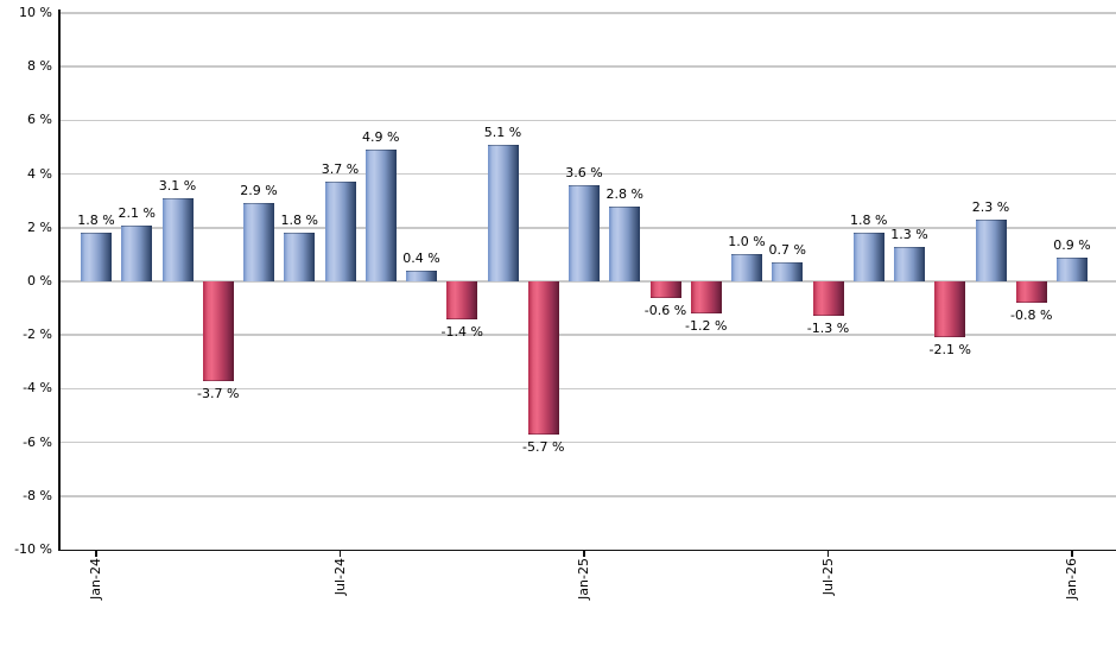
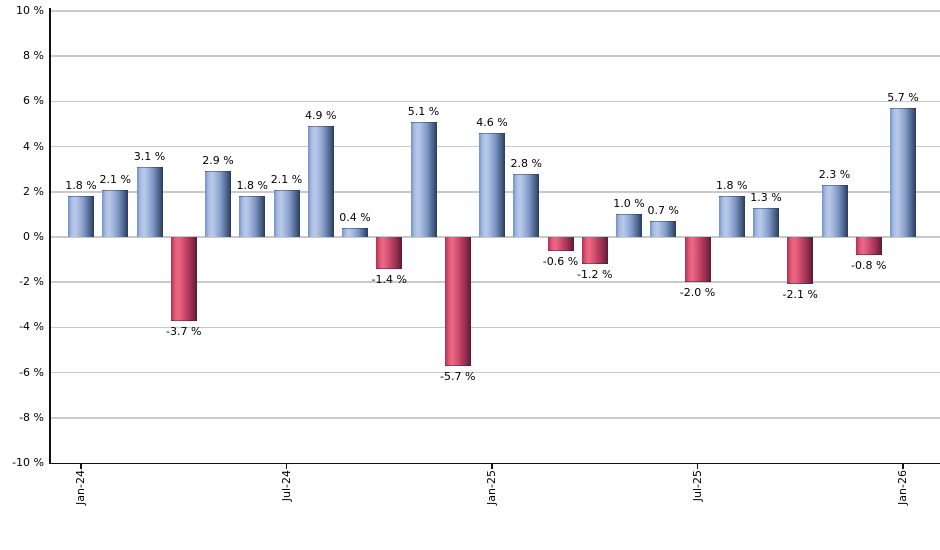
Jul-24: 3.7 -> 2.1
Jan-25: 3.6 -> 4.6
Jul-25: -1.3 -> -2.0
Jan-26: 0.9 -> 5.7
